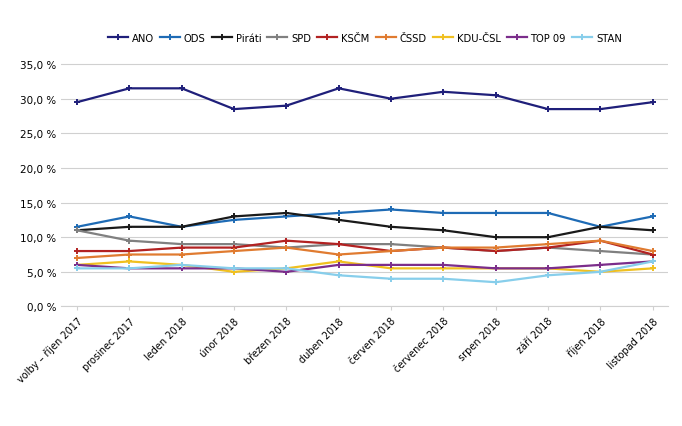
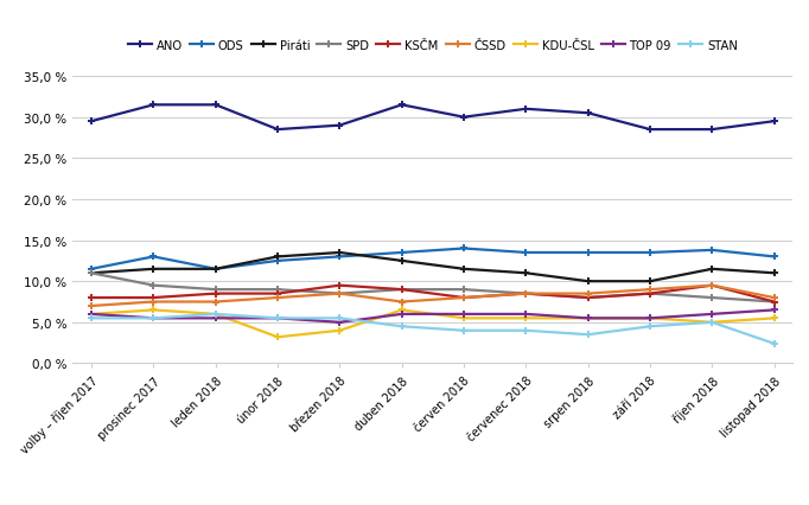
KDU-ČSL/únor 2018: 5,0 % -> 3,2 %
KDU-ČSL/březen 2018: 5,5 % -> 4,0 %
ODS/říjen 2018: 11,5 % -> 13,8 %
STAN/listopad 2018: 6,5 % -> 2,4 %
